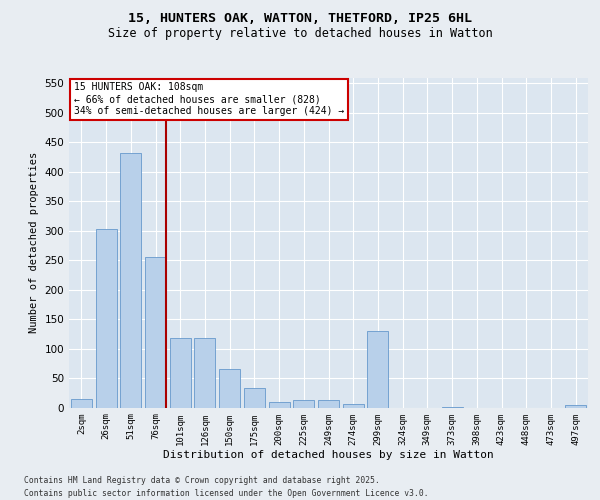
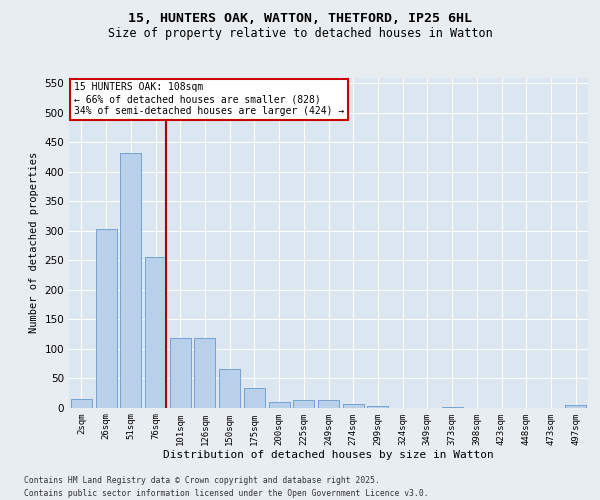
299sqm: 130 -> 2
